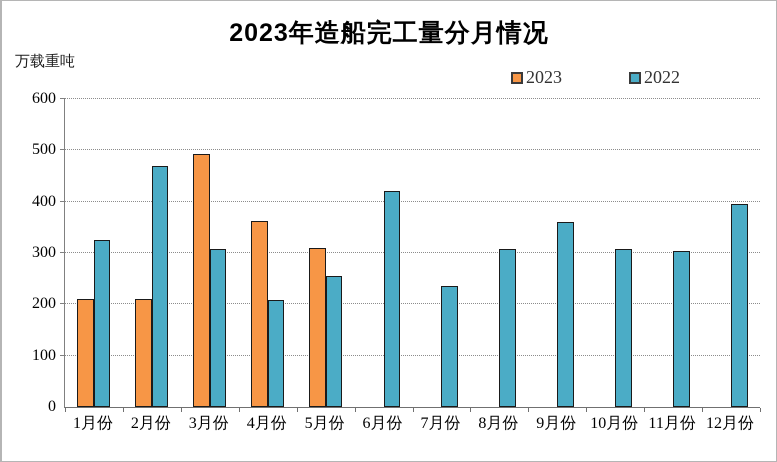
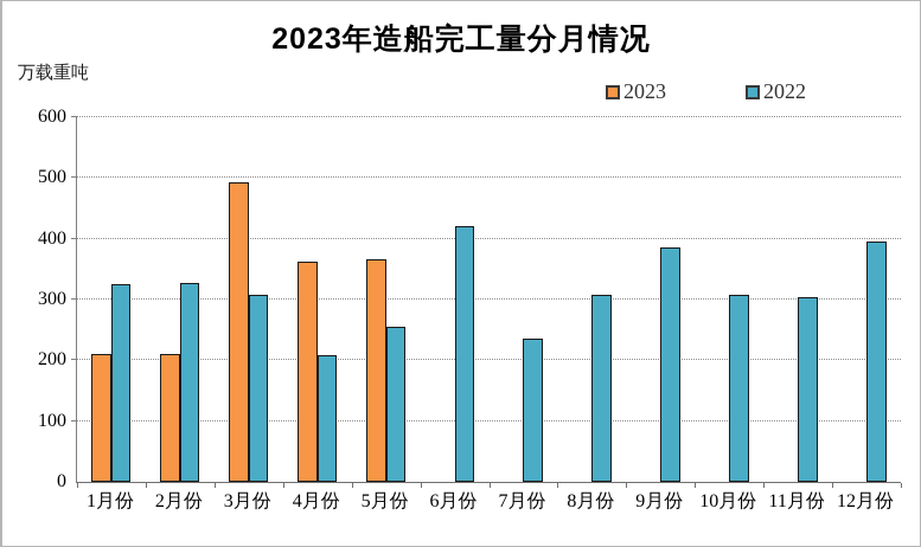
2022/2月份: 470 -> 330
2023/5月份: 310 -> 370
2022/9月份: 360 -> 380
